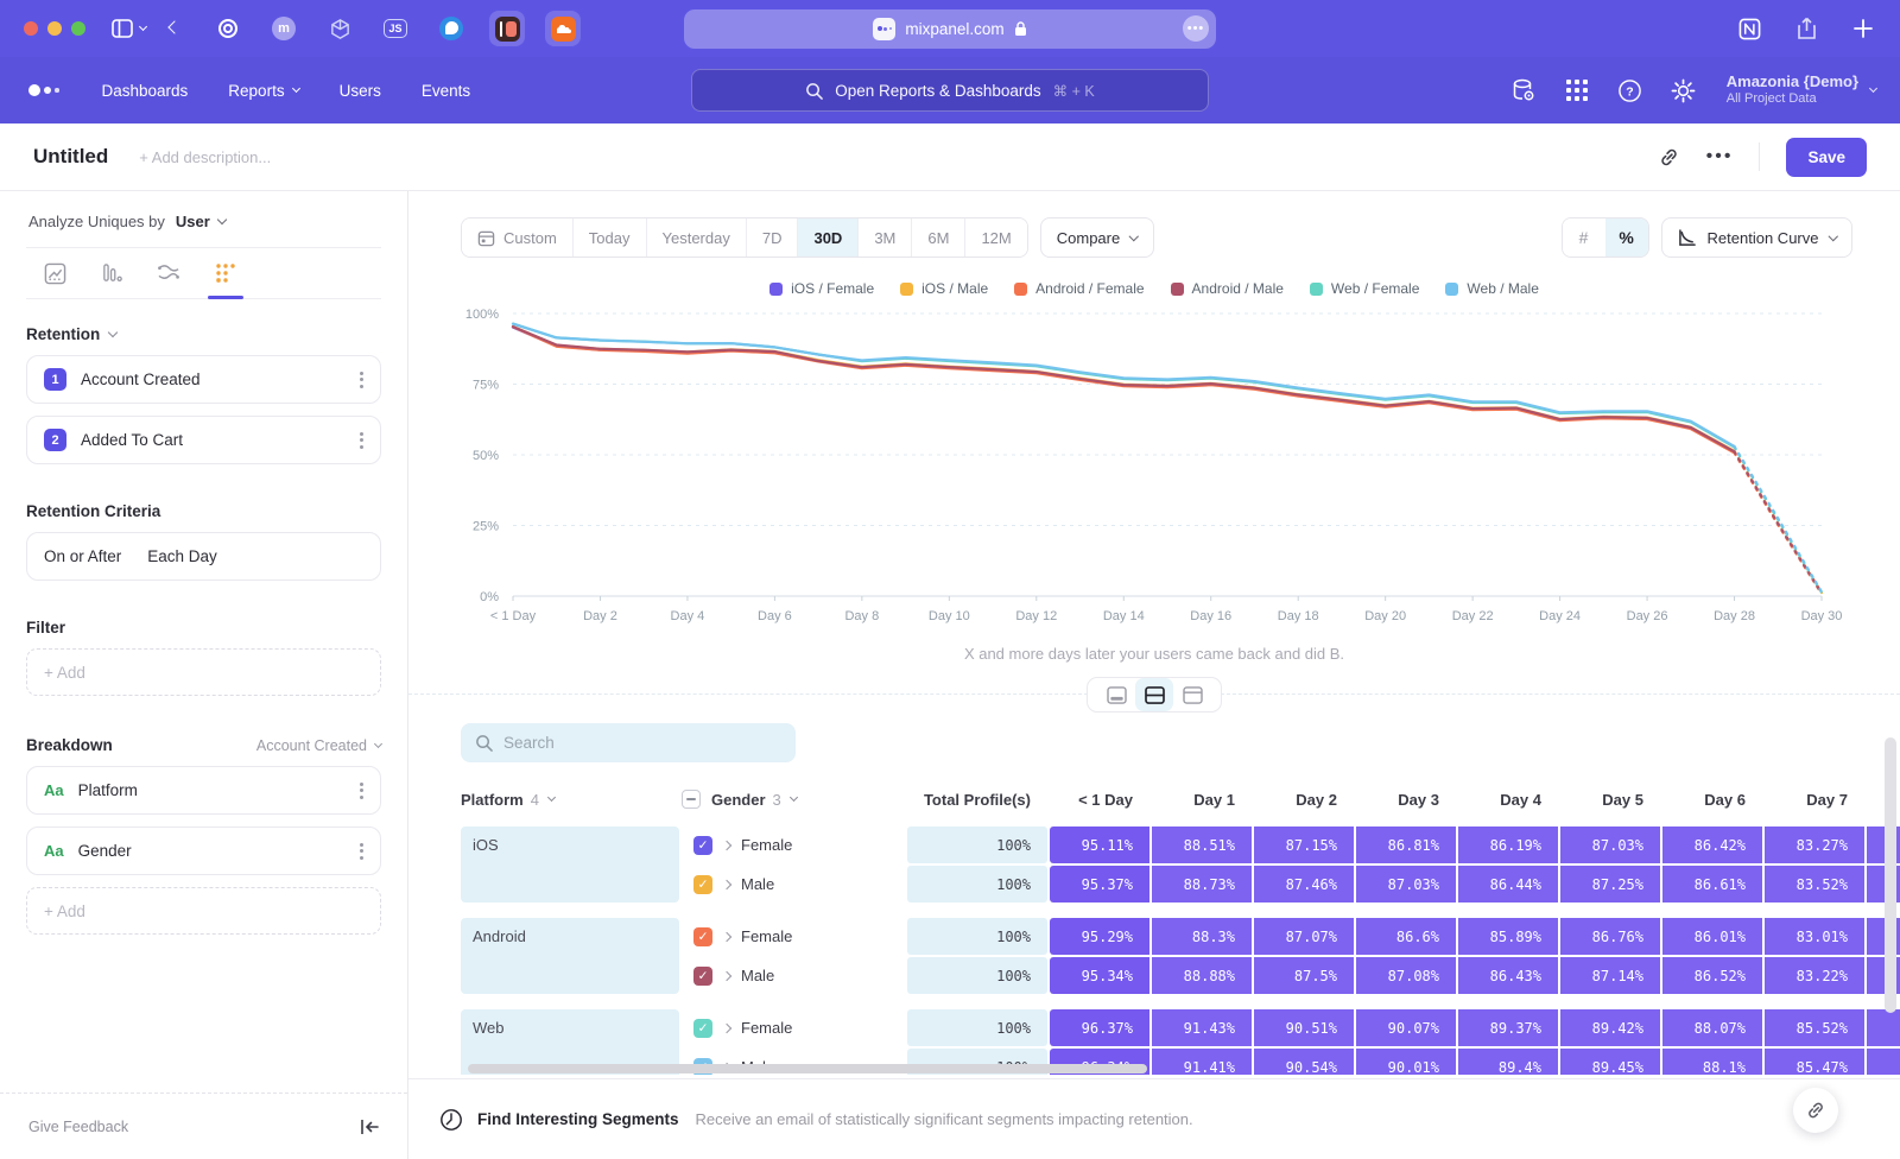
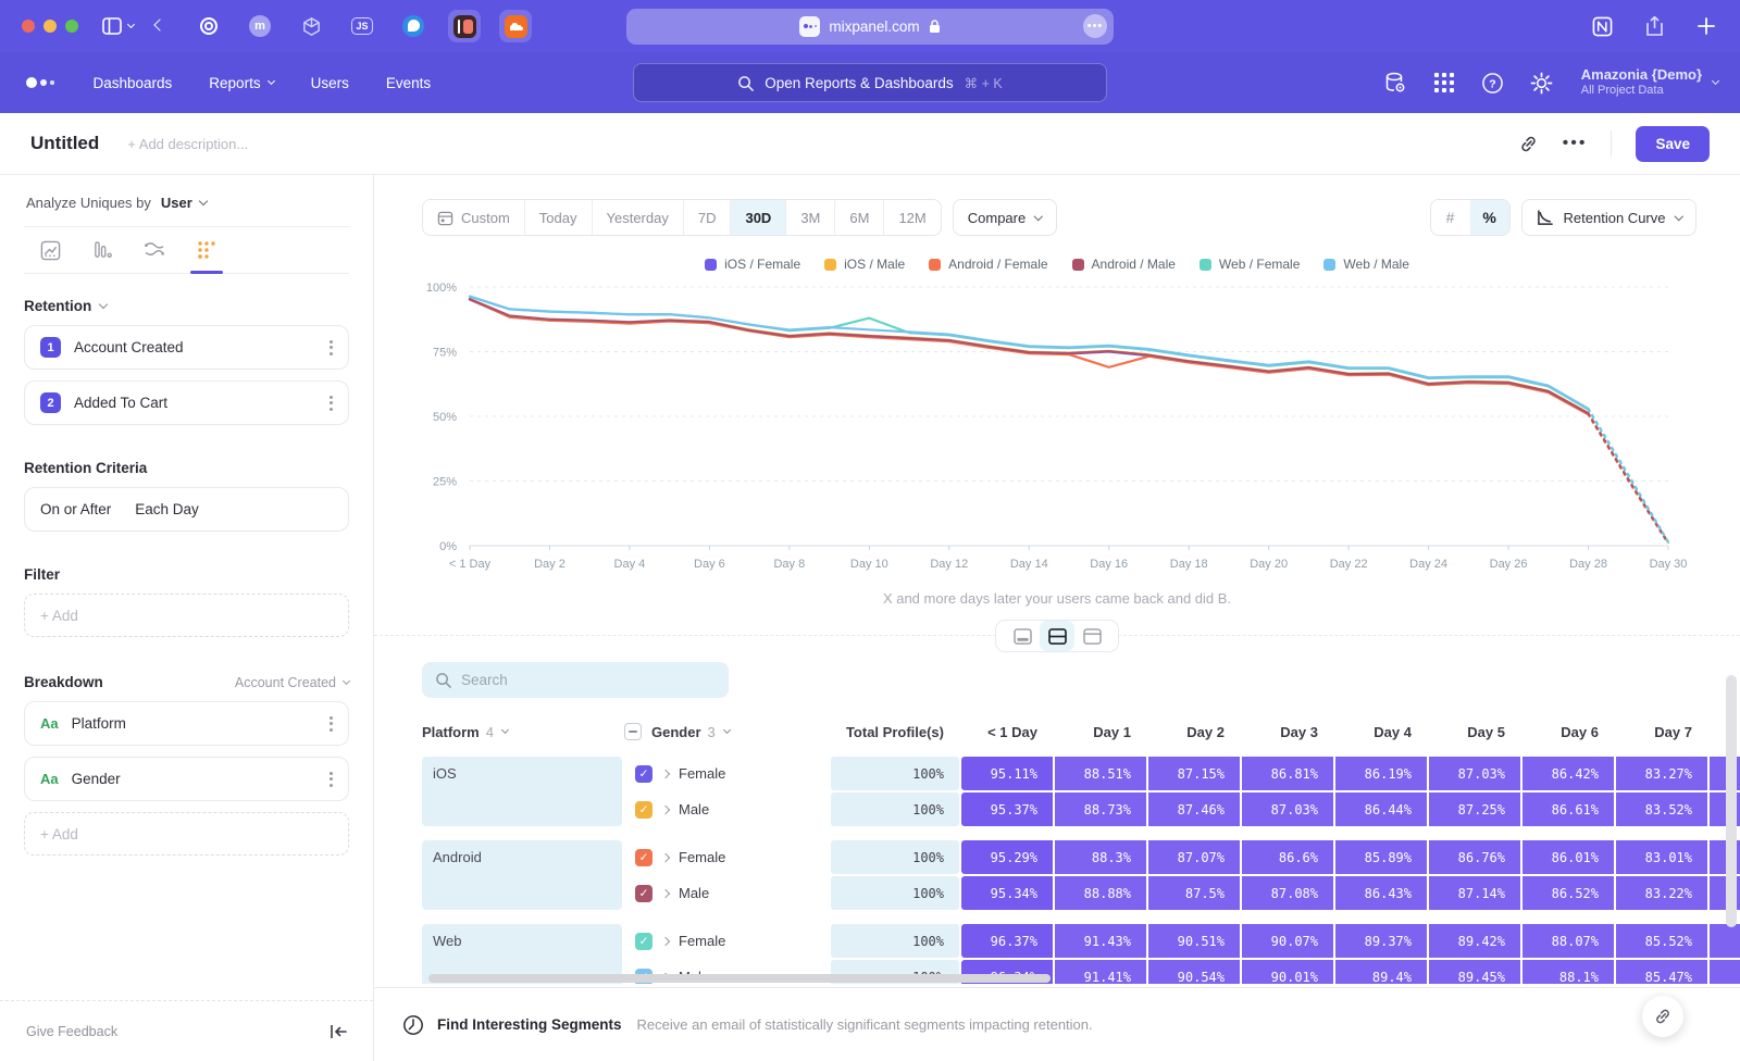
Web / Female/Day 10: 83% -> 88%
Android / Female/Day 16: 75% -> 69%
